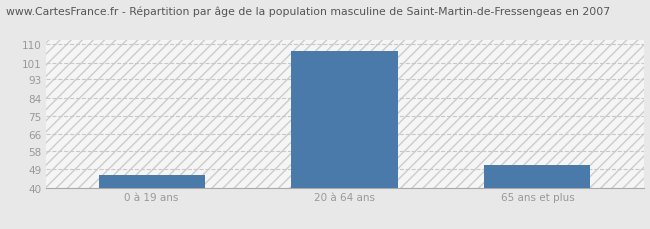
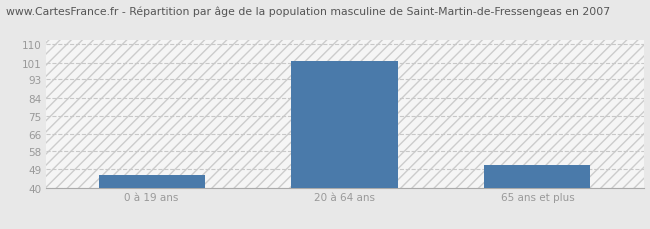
20 à 64 ans: 107 -> 102
